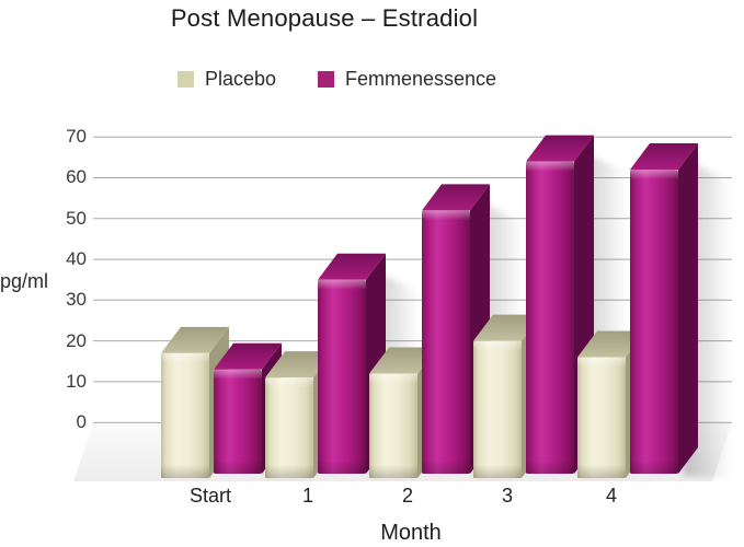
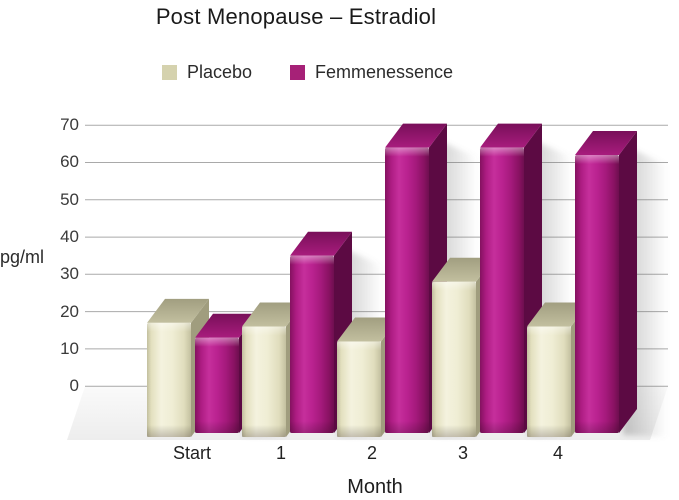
Placebo/1: 11 -> 16
Femmenessence/2: 52 -> 64
Placebo/3: 20 -> 28
